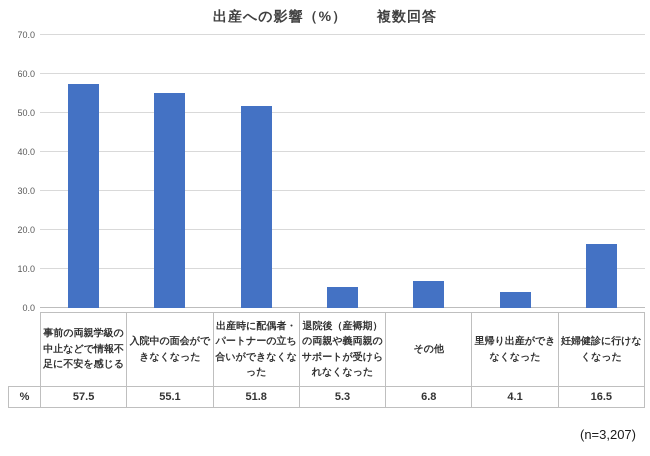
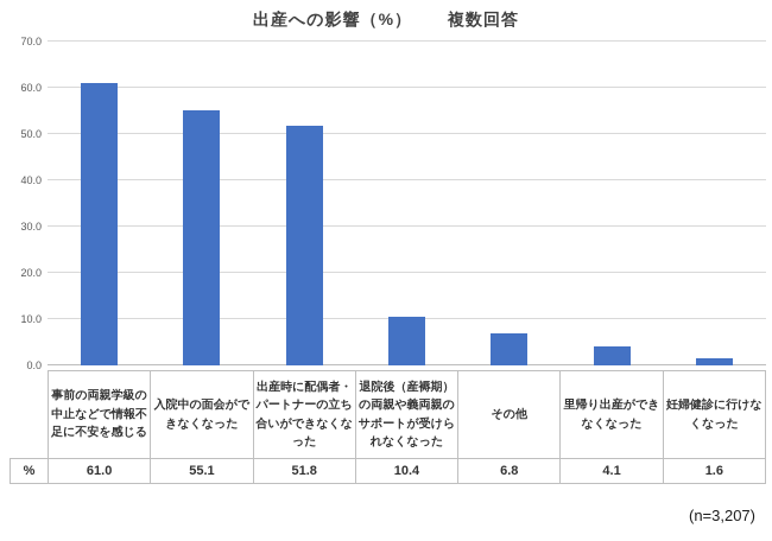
事前の両親学級の中止などで情報不足に不安を感じる: 57.5 -> 61.0
退院後（産褥期）の両親や義両親のサポートが受けられなくなった: 5.3 -> 10.4
妊婦健診に行けなくなった: 16.5 -> 1.6
